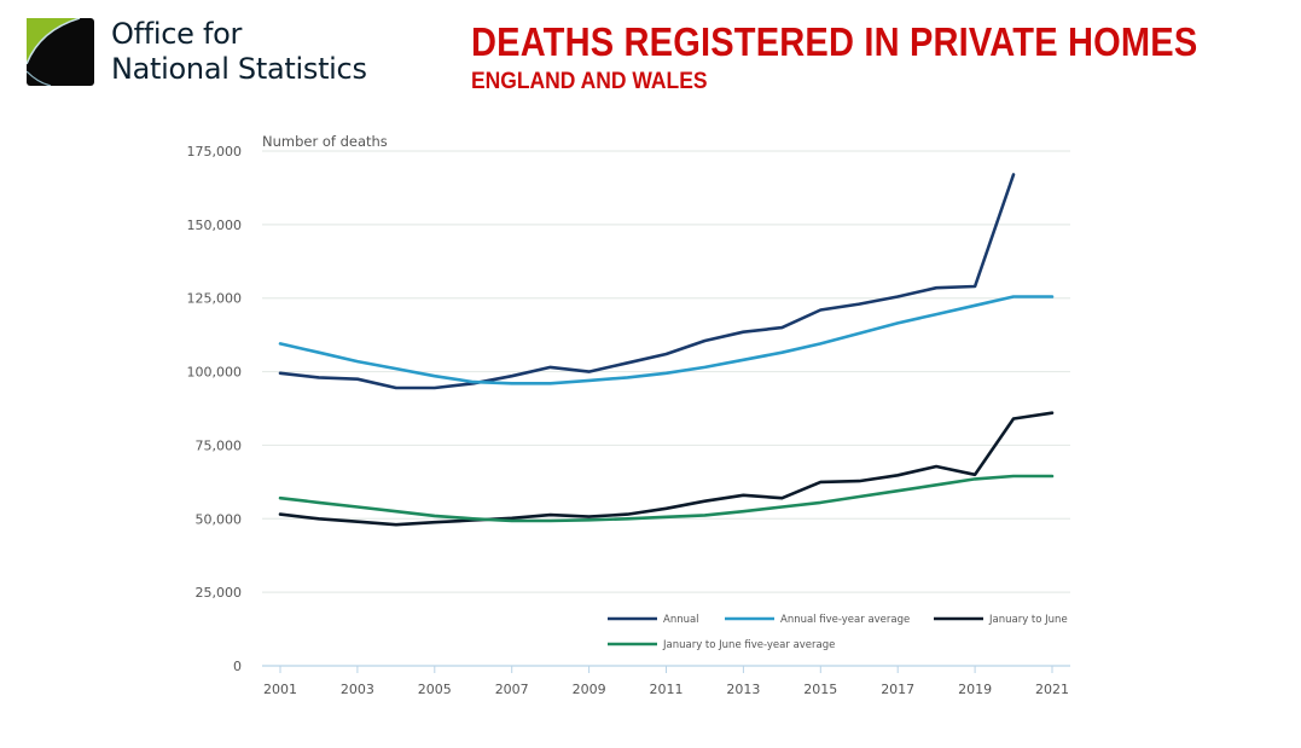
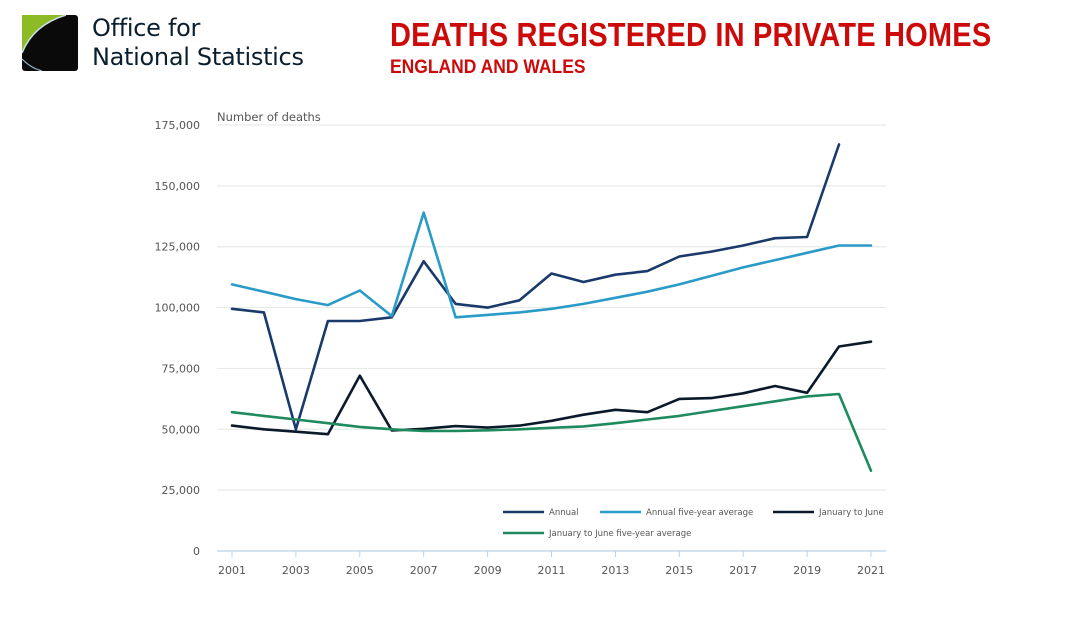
Annual/2003: 98000 -> 50000
Annual five-year average/2005: 98000 -> 107000
January to June/2005: 49000 -> 72000
Annual/2007: 98000 -> 119000
Annual five-year average/2007: 96000 -> 139000
Annual/2011: 106000 -> 114000
January to June five-year average/2021: 64000 -> 33000
